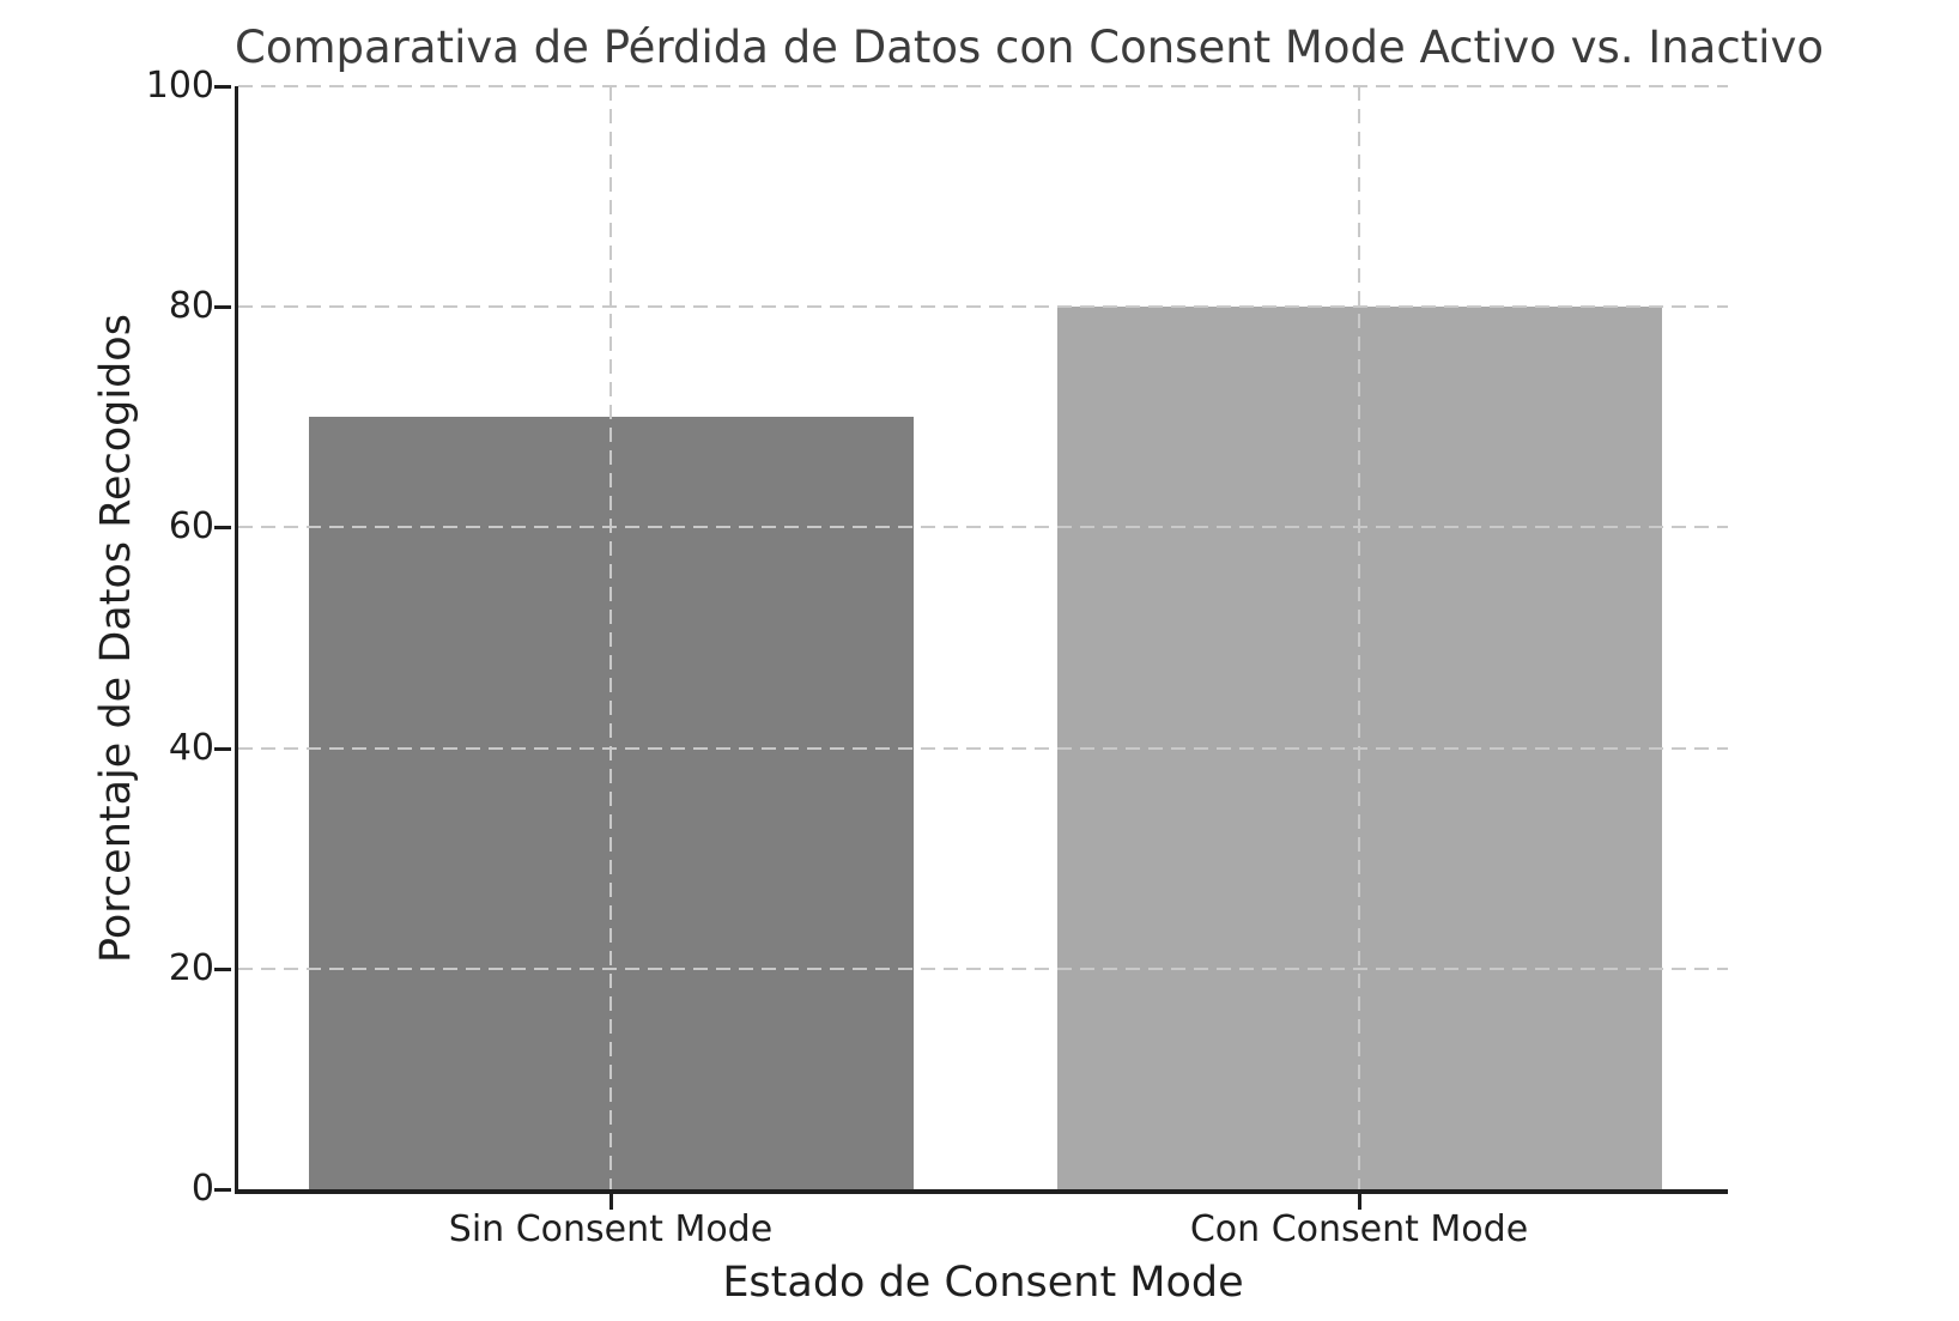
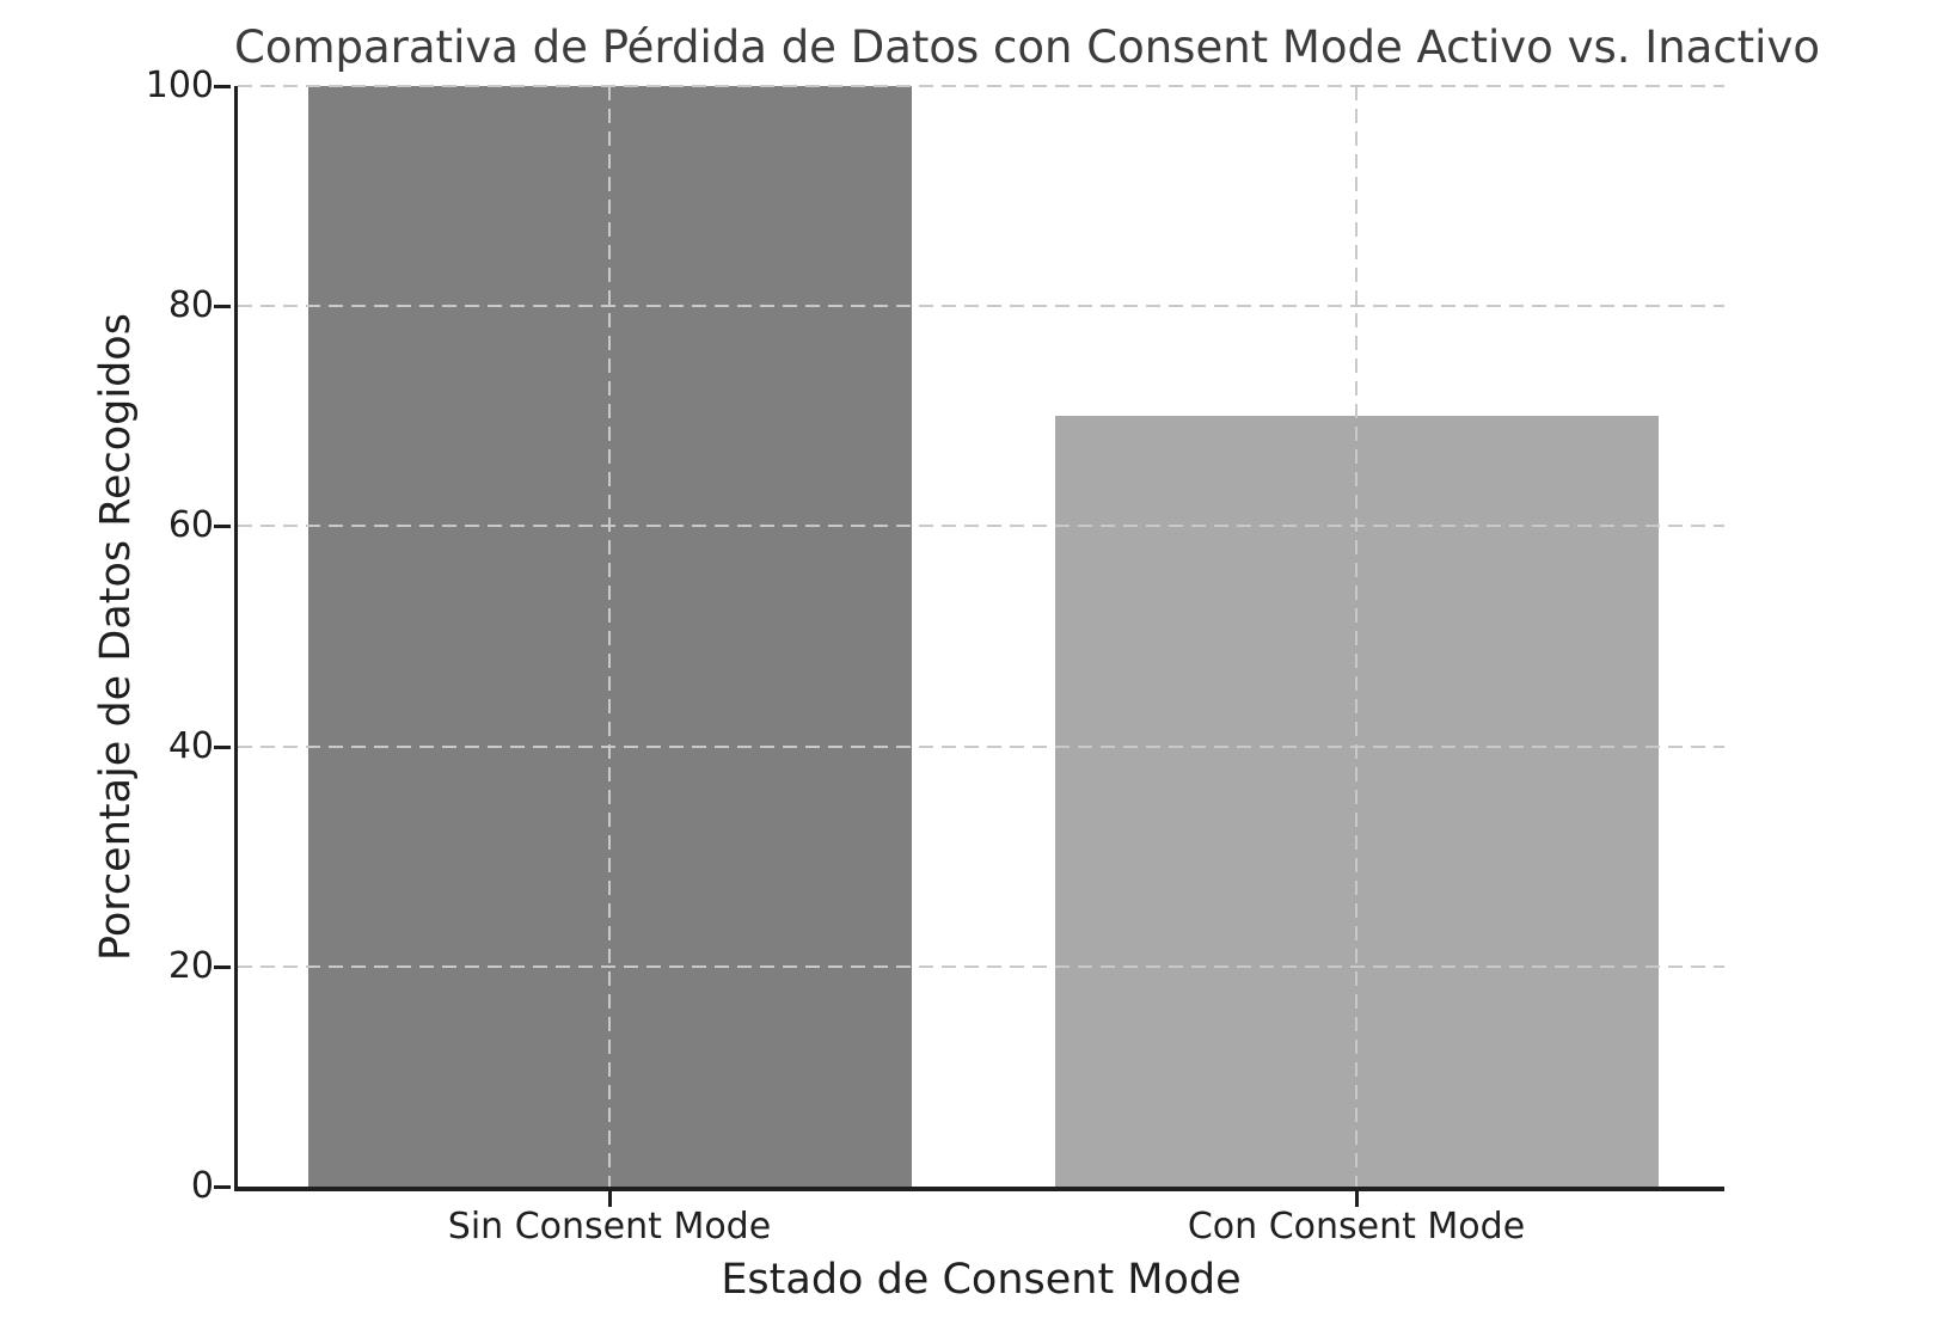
Sin Consent Mode: 70 -> 100
Con Consent Mode: 80 -> 70
